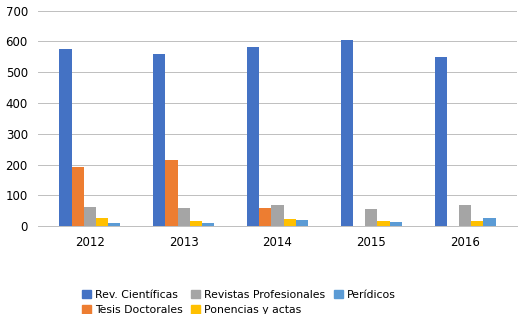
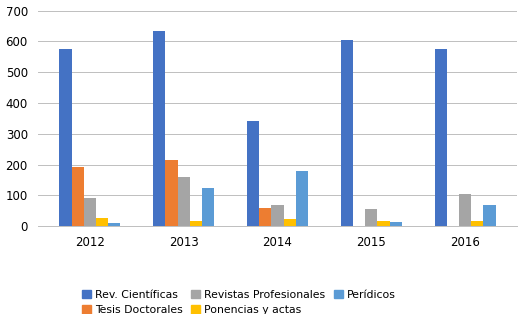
Revistas Profesionales/2012: 63 -> 90
Rev. Científicas/2013: 560 -> 635
Revistas Profesionales/2013: 60 -> 160
Perídicos/2013: 10 -> 125
Rev. Científicas/2014: 583 -> 340
Perídicos/2014: 20 -> 180
Rev. Científicas/2016: 550 -> 575
Revistas Profesionales/2016: 68 -> 105
Perídicos/2016: 25 -> 70
